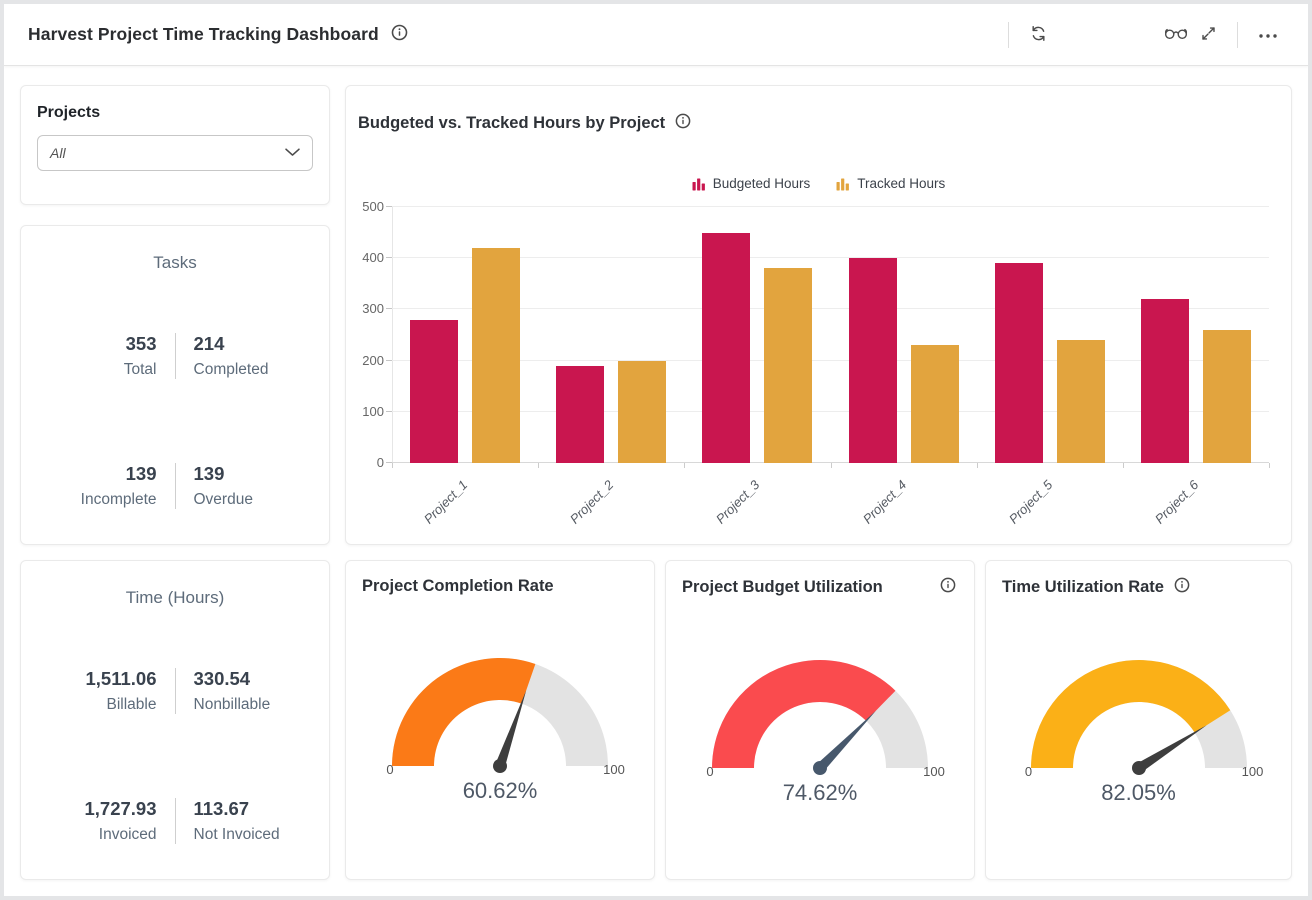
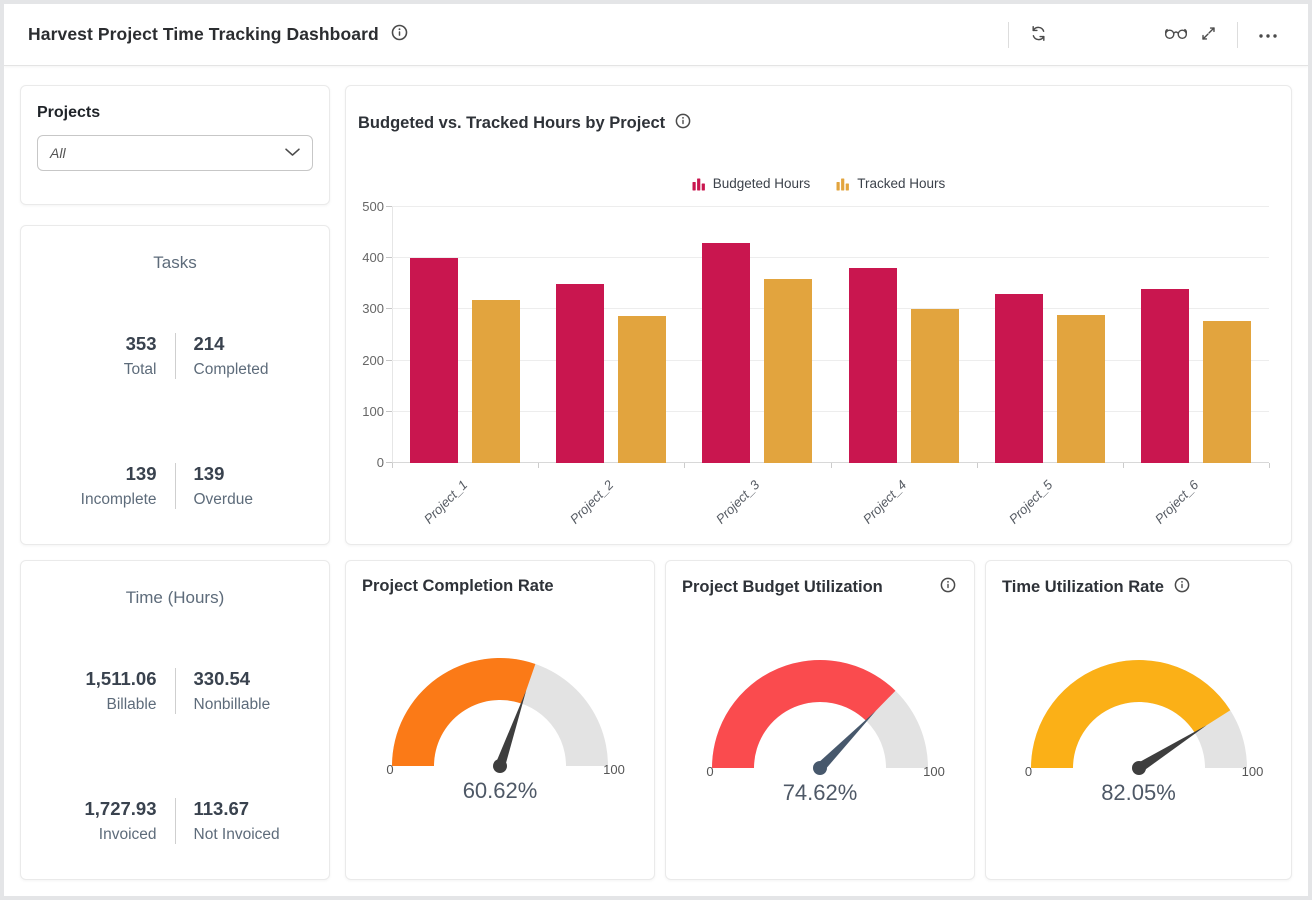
Budgeted Hours/Project_1: 280 -> 400
Tracked Hours/Project_1: 420 -> 320
Budgeted Hours/Project_2: 190 -> 350
Tracked Hours/Project_2: 200 -> 290
Budgeted Hours/Project_3: 450 -> 430
Tracked Hours/Project_3: 380 -> 360
Budgeted Hours/Project_4: 400 -> 380
Tracked Hours/Project_4: 230 -> 300
Budgeted Hours/Project_5: 390 -> 330
Tracked Hours/Project_5: 240 -> 290
Budgeted Hours/Project_6: 320 -> 340
Tracked Hours/Project_6: 260 -> 280
